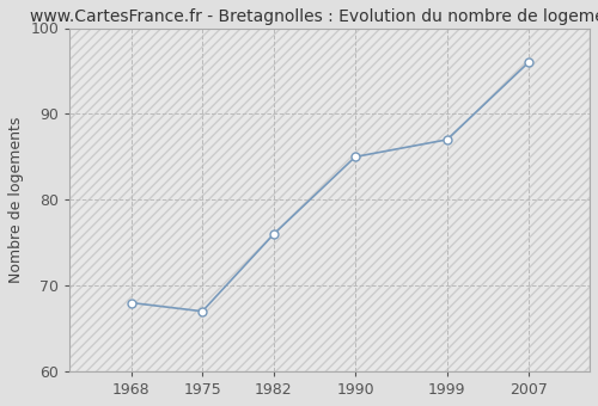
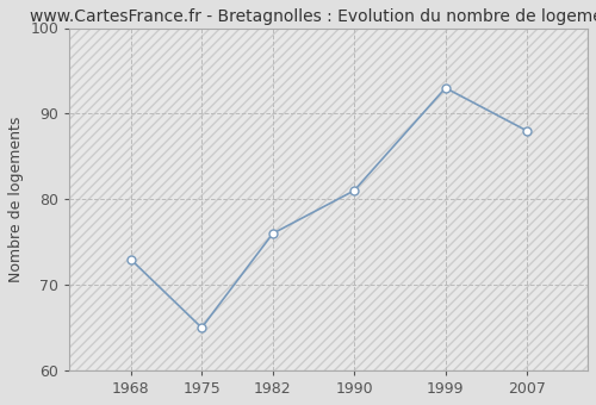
1968: 68 -> 73
1975: 67 -> 65
1990: 85 -> 81
1999: 87 -> 93
2007: 96 -> 88
